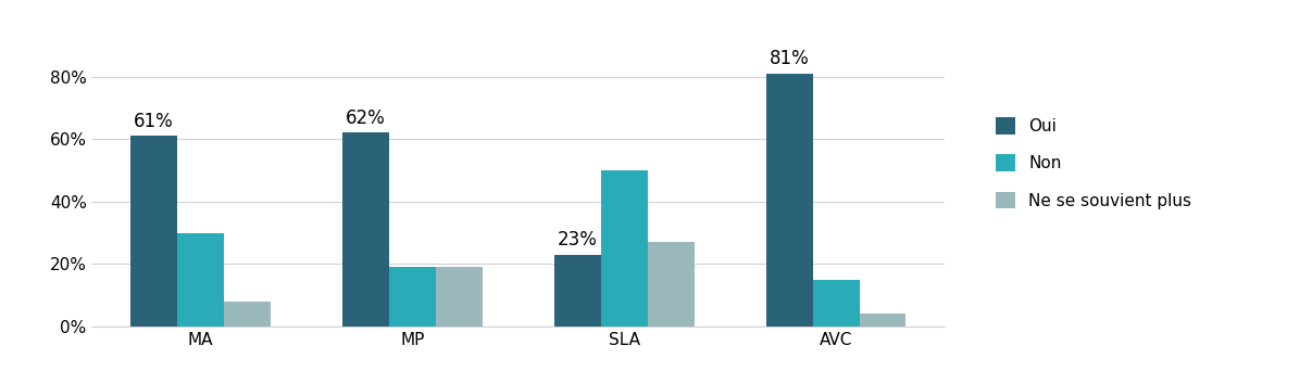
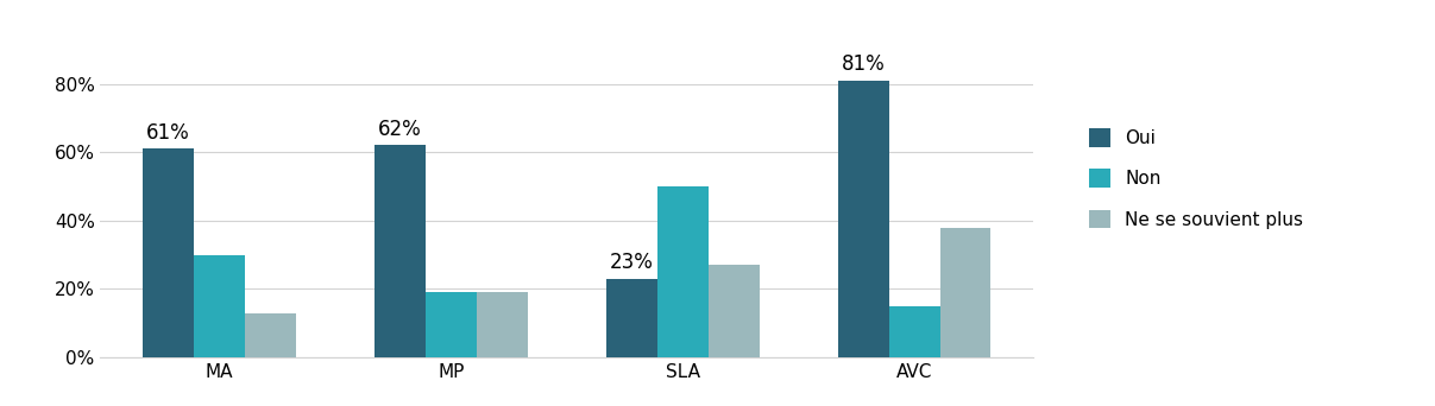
Ne se souvient plus/MA: 8% -> 13%
Ne se souvient plus/AVC: 4% -> 38%
